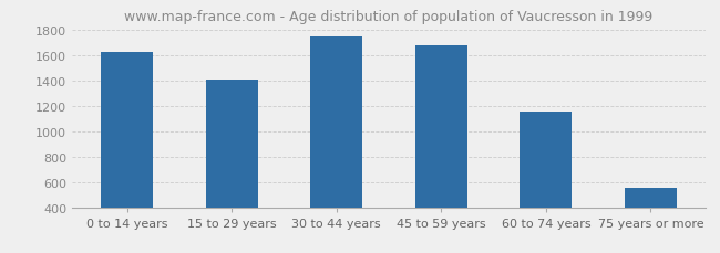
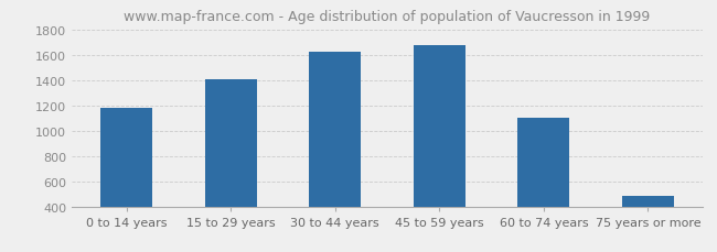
0 to 14 years: 1620 -> 1180
30 to 44 years: 1740 -> 1620
60 to 74 years: 1150 -> 1100
75 years or more: 550 -> 480
